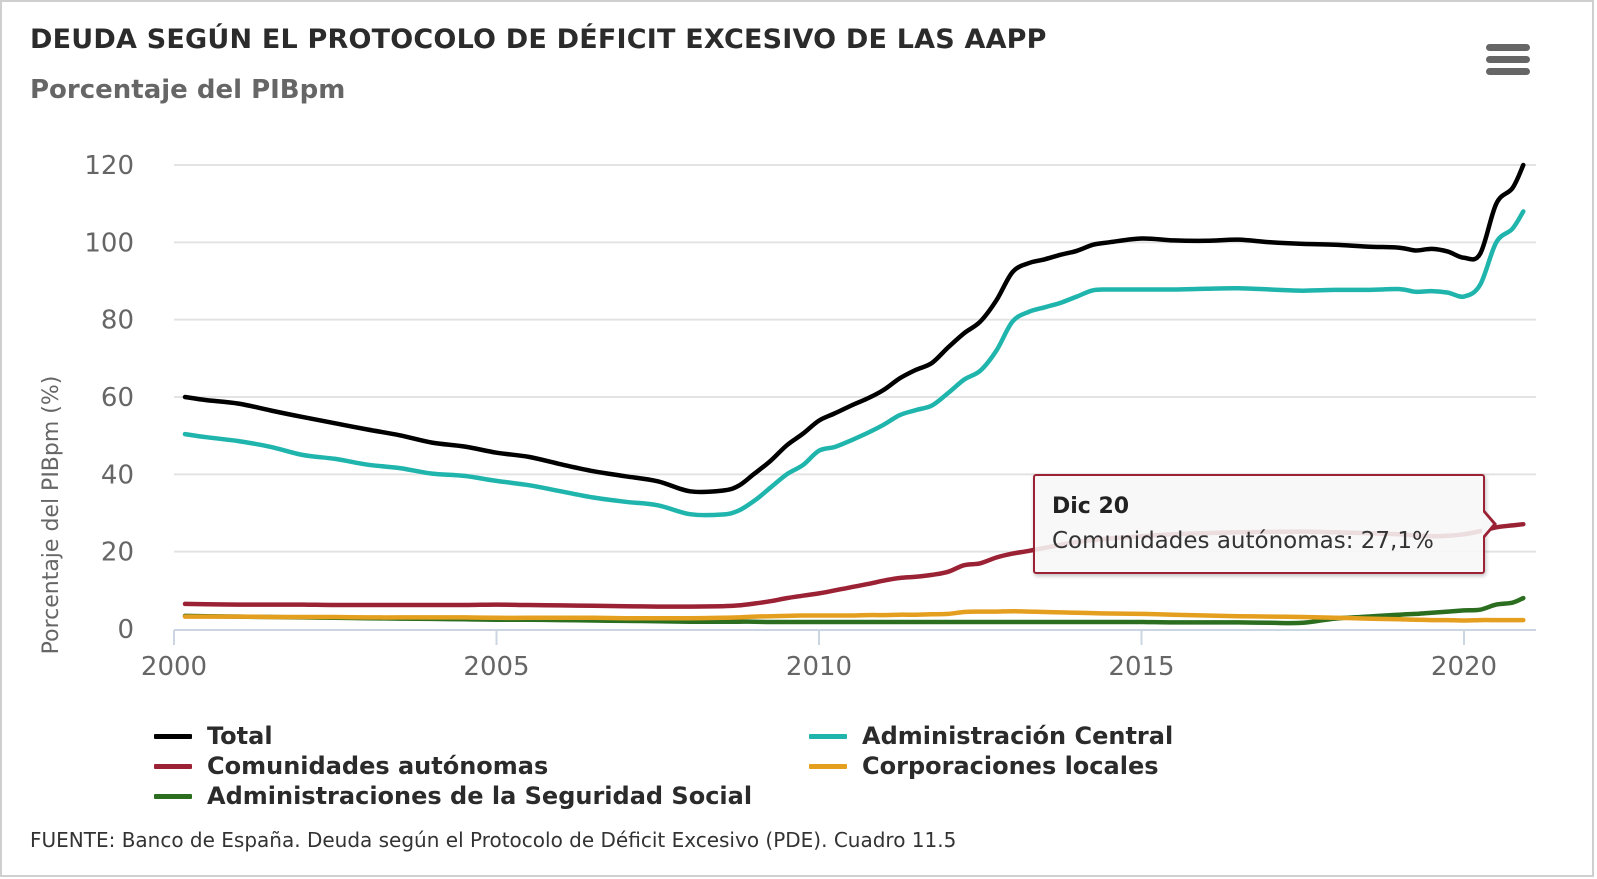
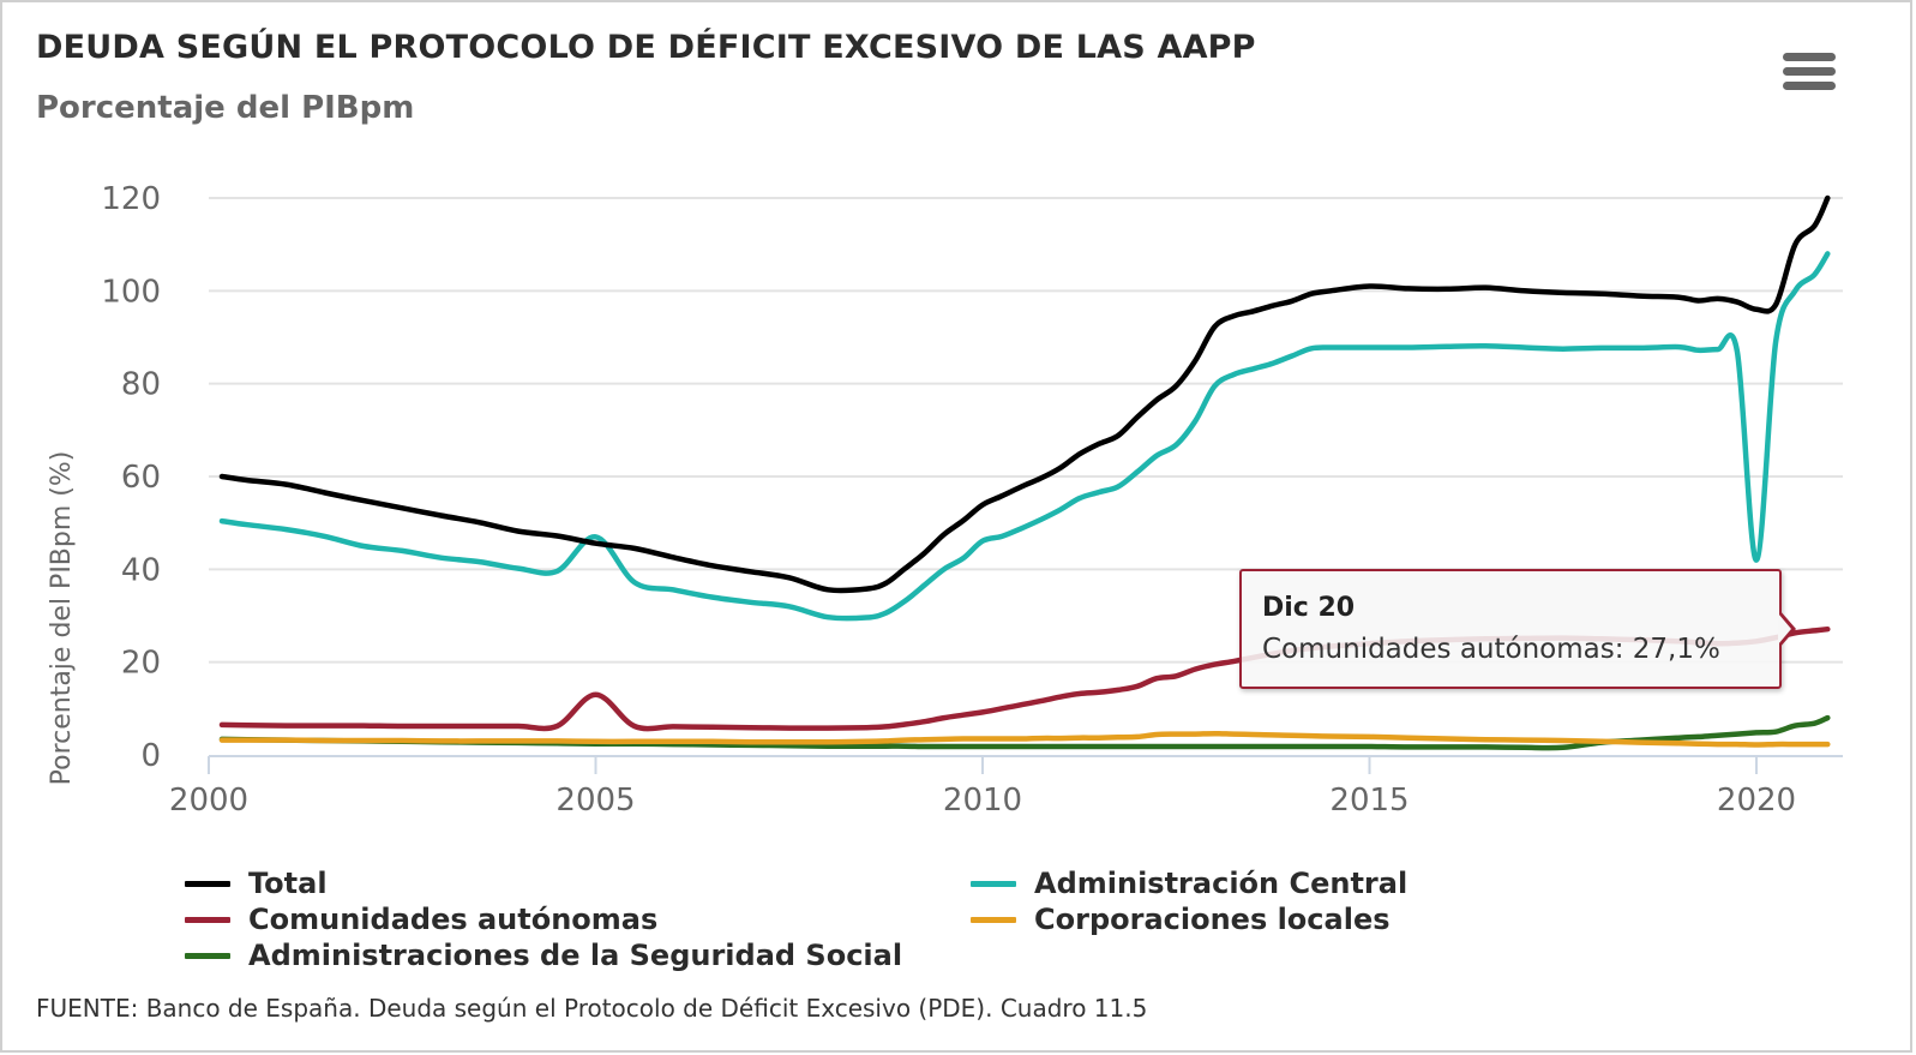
Administración Central/2005: 38 -> 47
Comunidades autónomas/2005: 6 -> 13
Administración Central/2020: 86 -> 42
